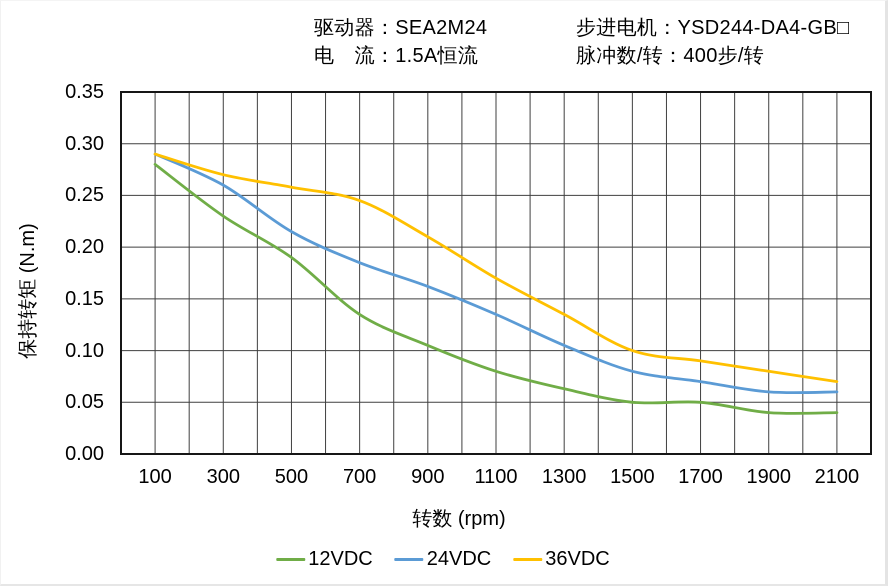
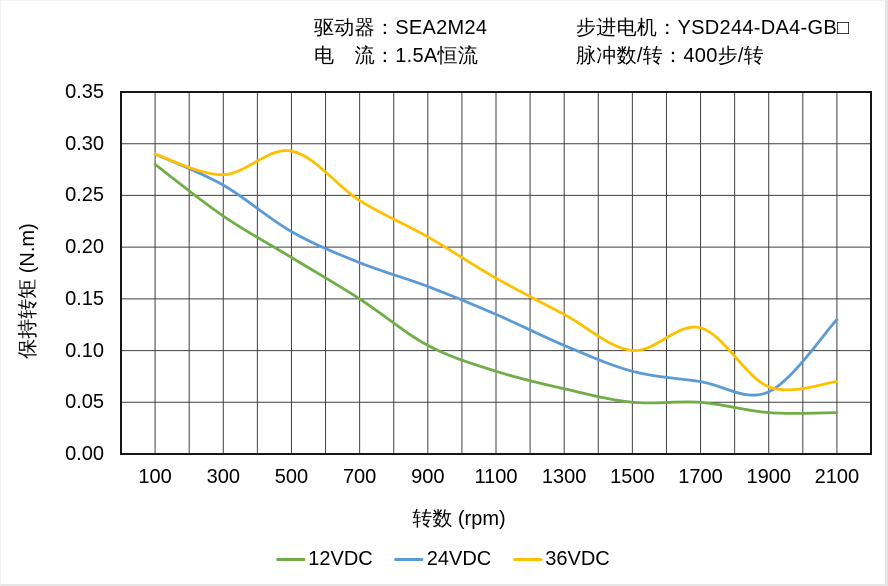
36VDC/500: 0.258 -> 0.293
12VDC/700: 0.135 -> 0.150
36VDC/1700: 0.090 -> 0.122
36VDC/1900: 0.080 -> 0.065
24VDC/2100: 0.060 -> 0.130
